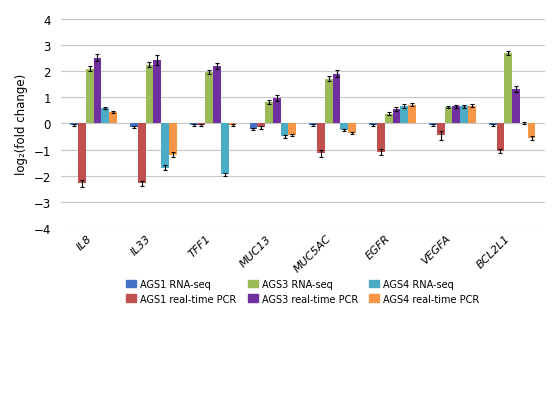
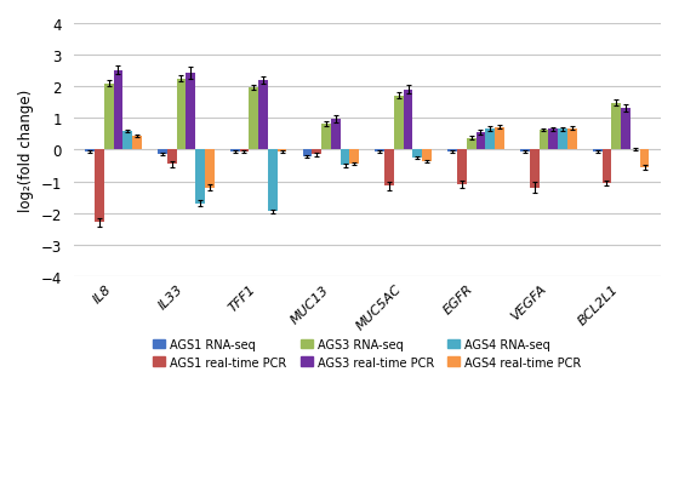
AGS1 real-time PCR/IL33: -2.30 -> -0.45
AGS1 real-time PCR/VEGFA: -0.45 -> -1.20
AGS3 RNA-seq/BCL2L1: 2.70 -> 1.48
